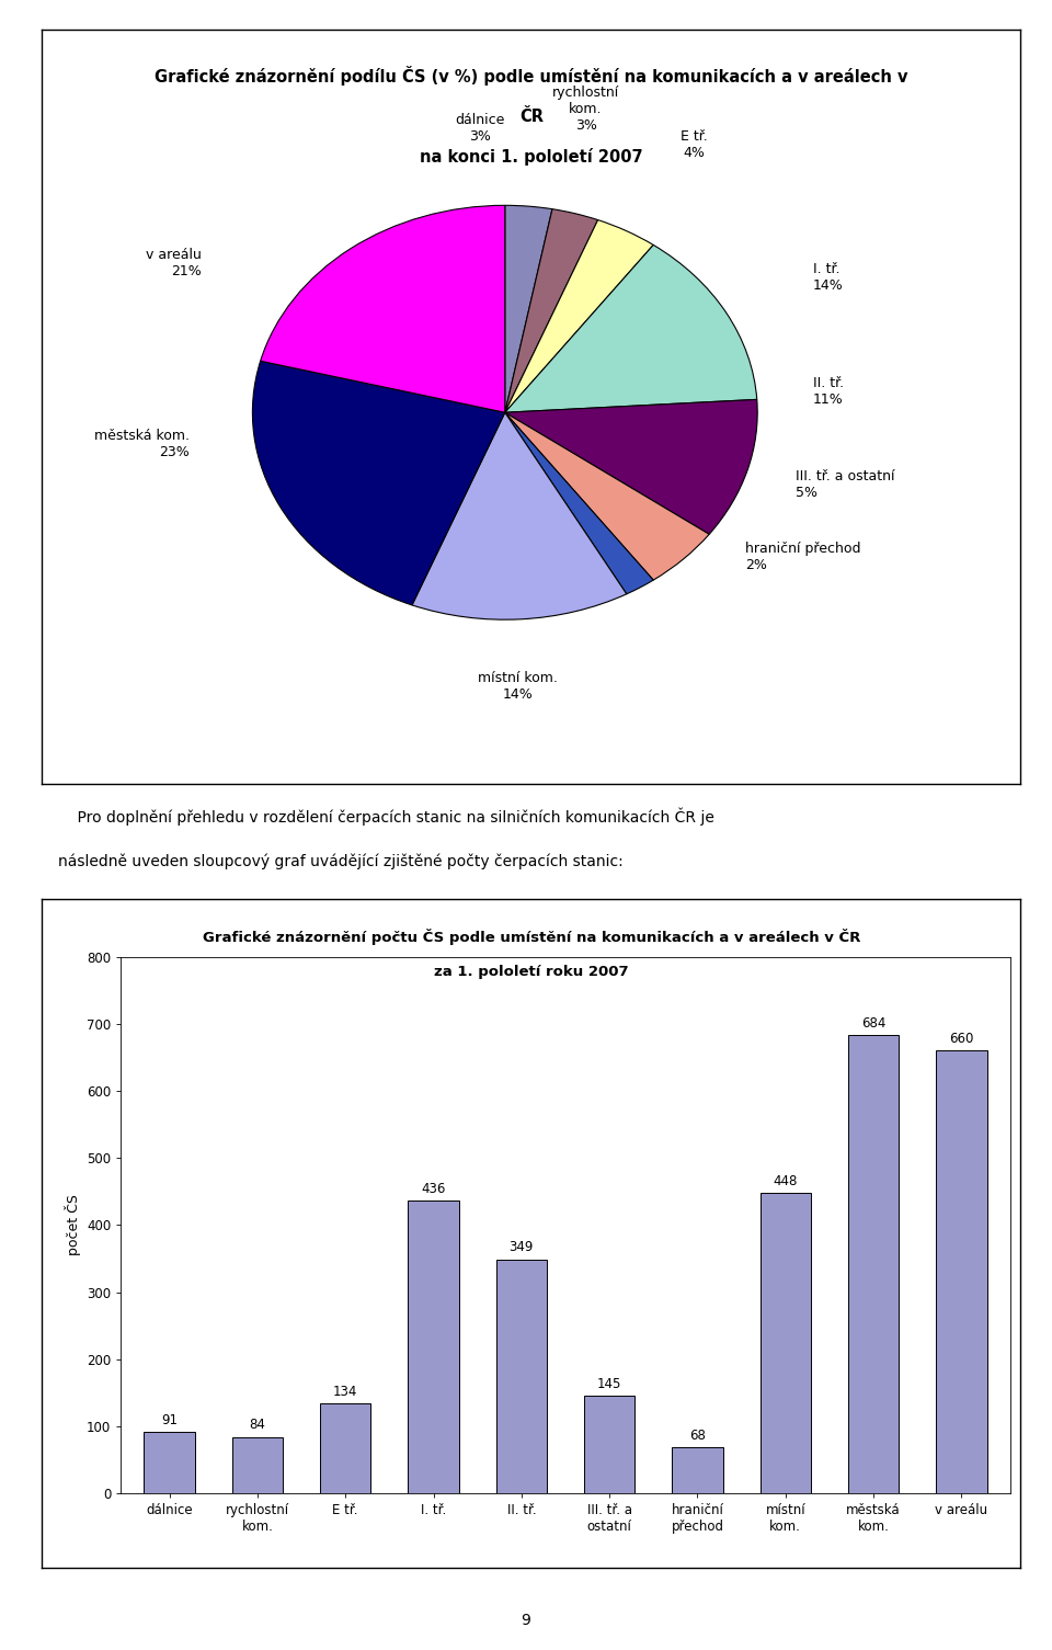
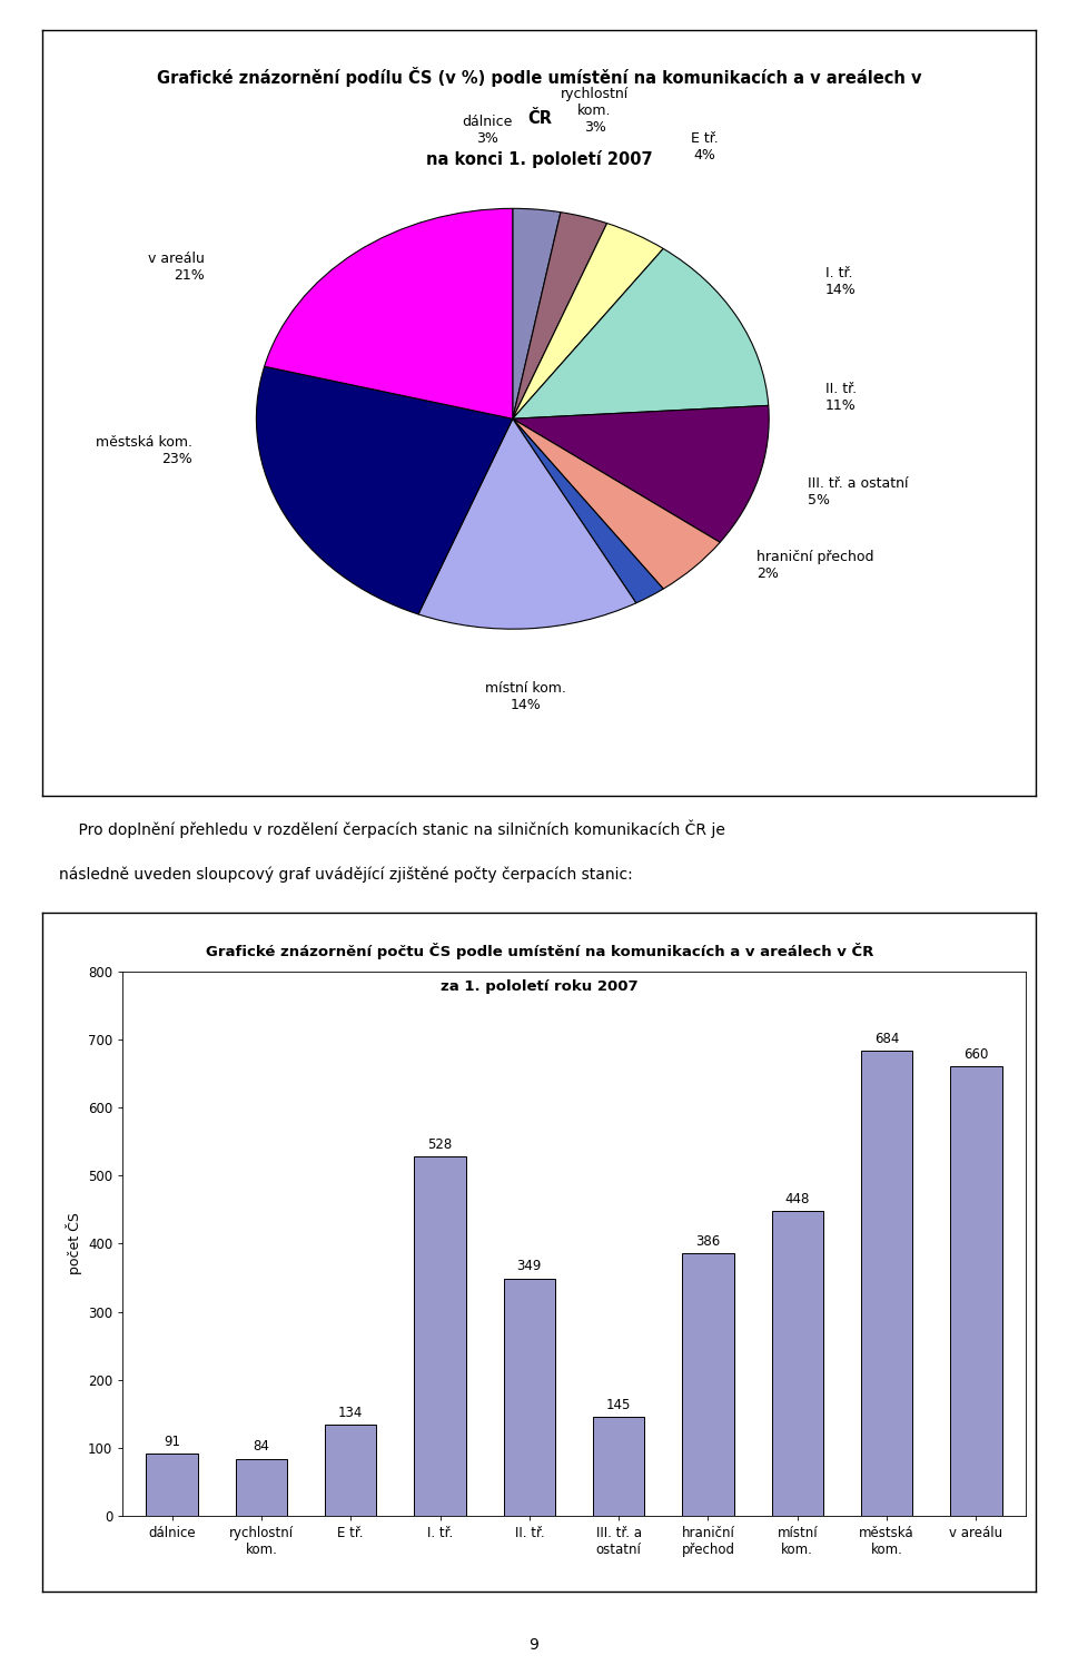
I. tř.: 436 -> 528
hraniční přechod: 68 -> 386
